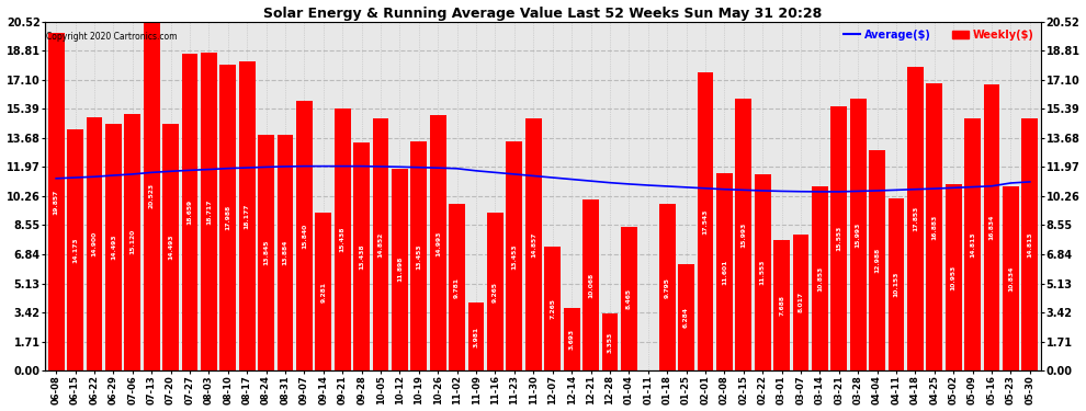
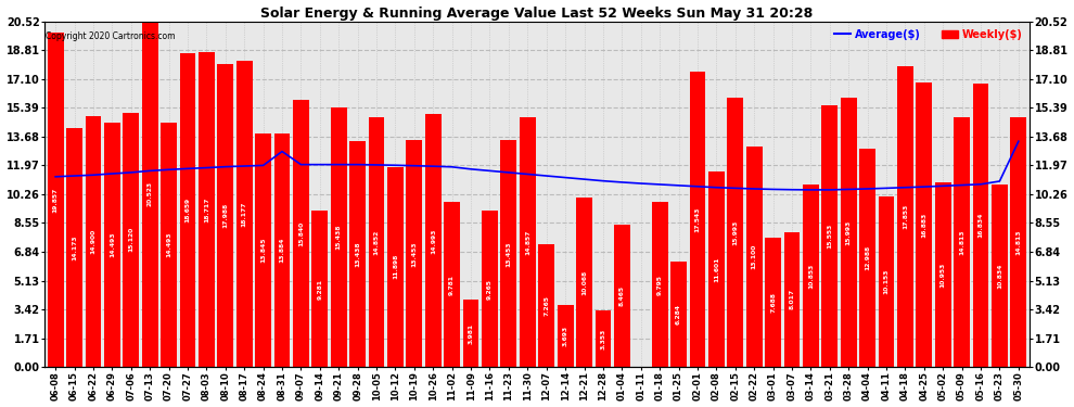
Average($)/08-31: 12.0 -> 12.8
Weekly($)/02-22: 11.6 -> 13.1
Average($)/05-30: 11.1 -> 13.4
